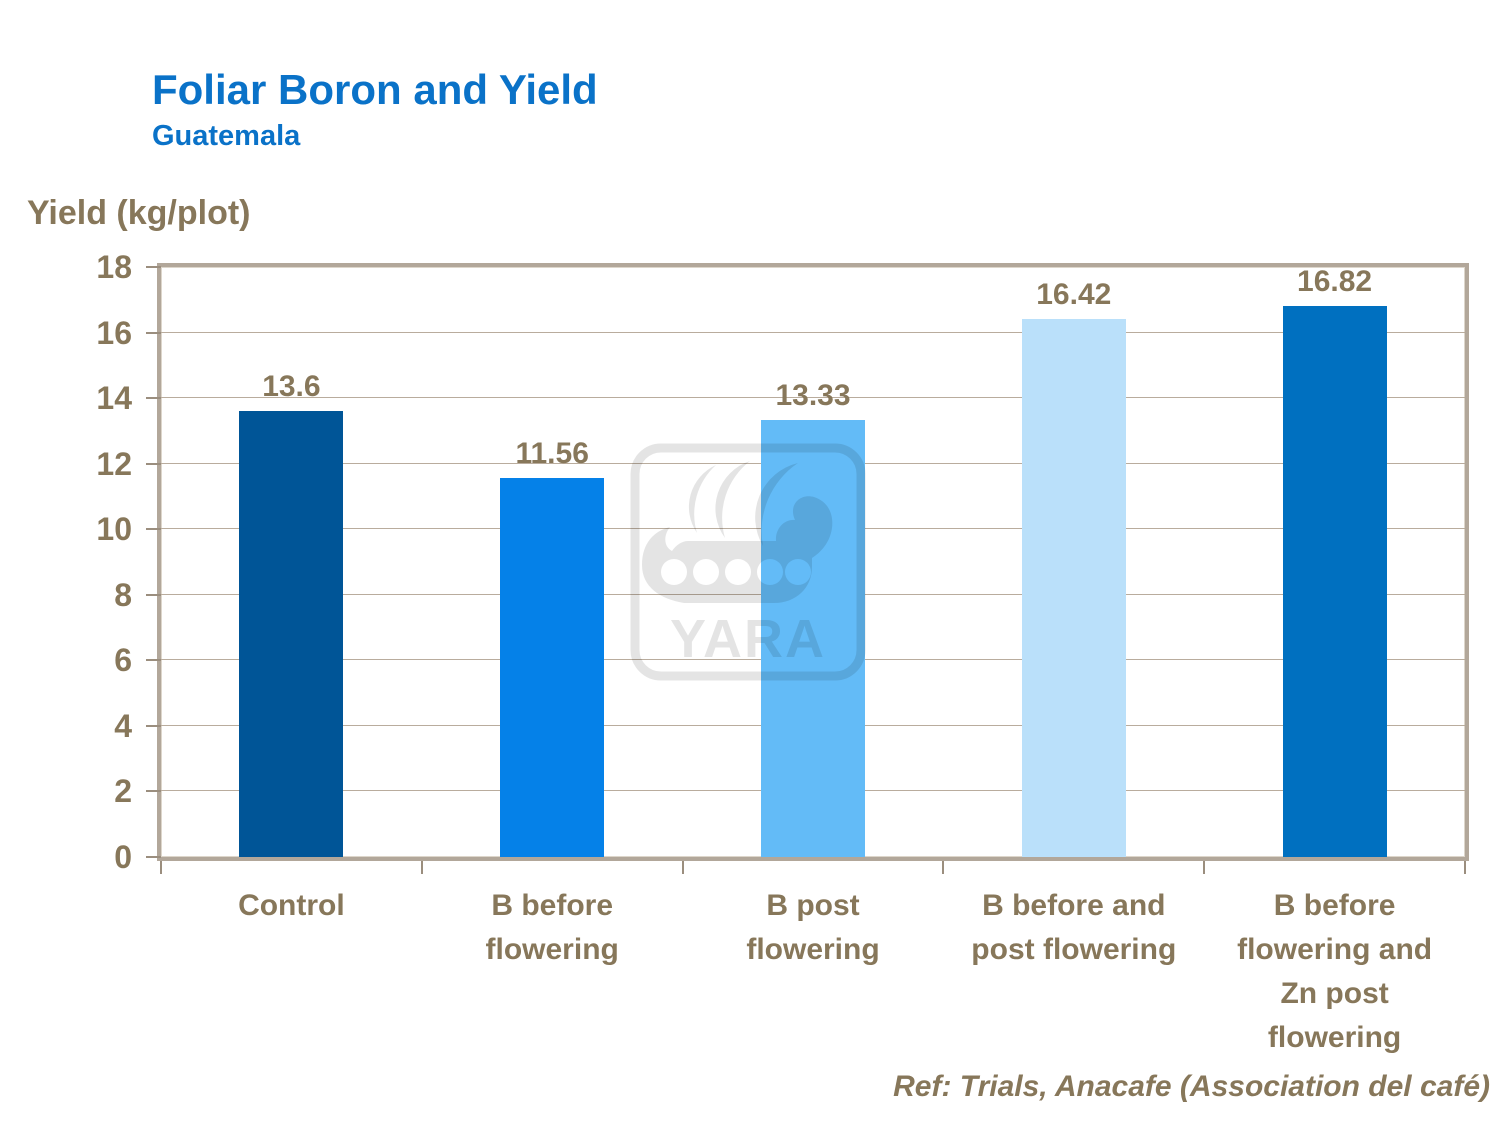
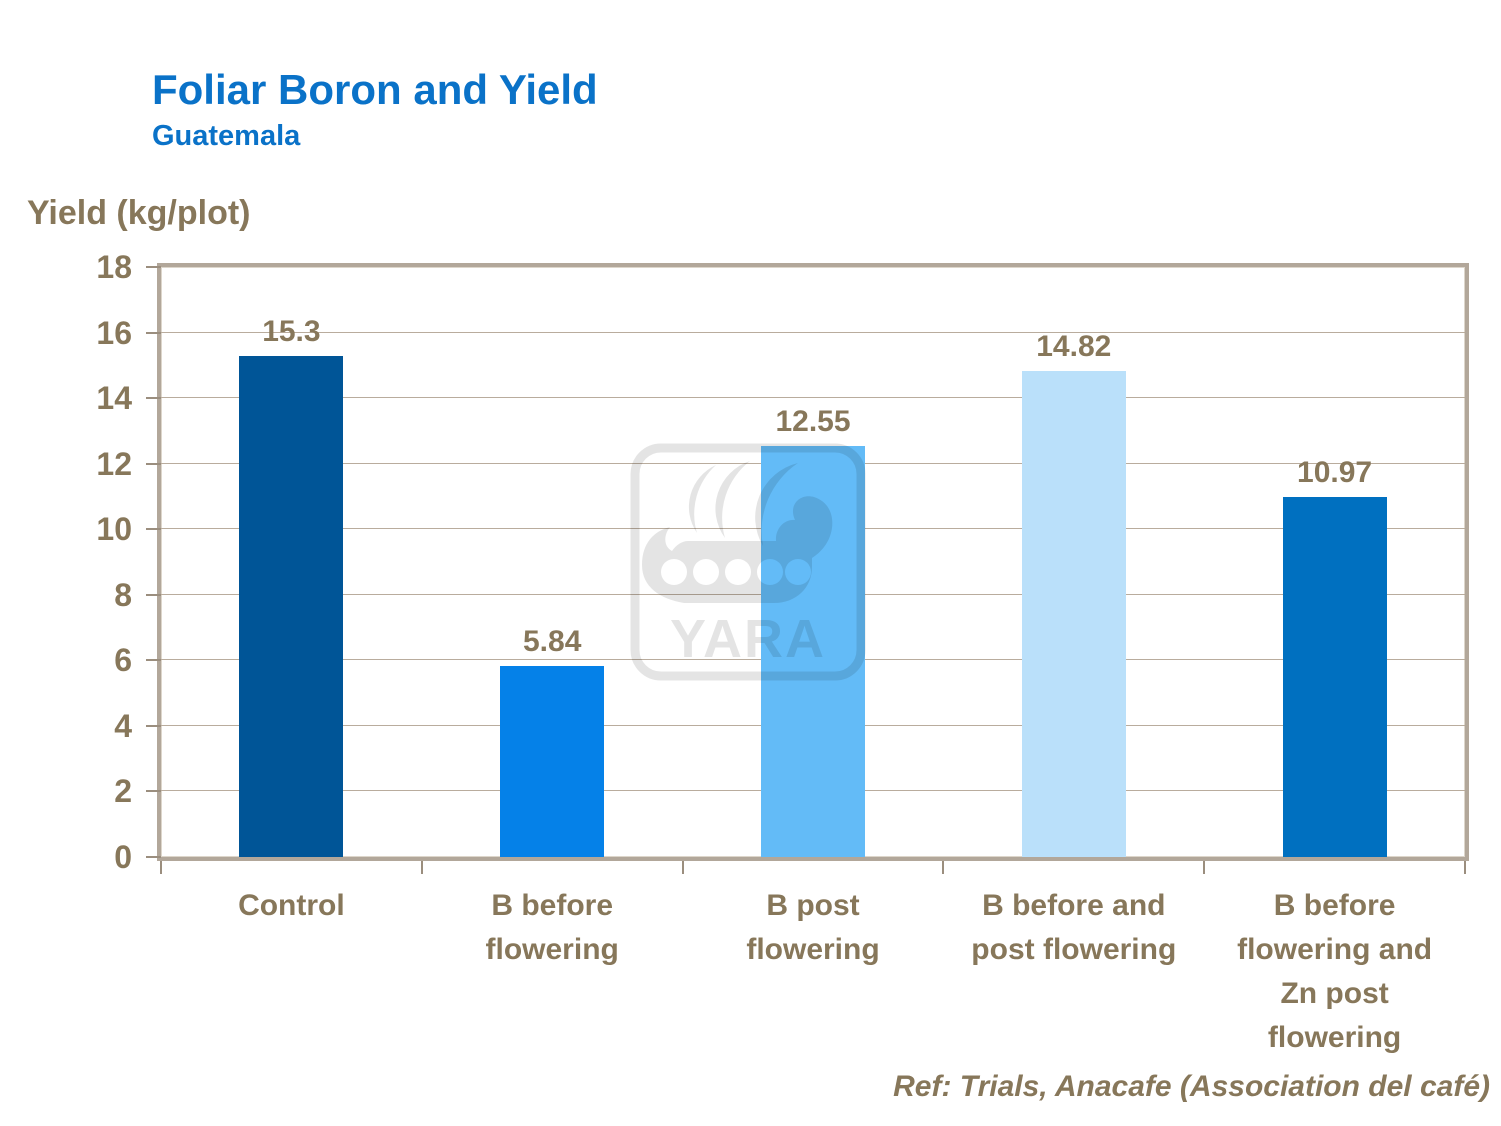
Control: 13.6 -> 15.3
B before flowering: 11.56 -> 5.84
B post flowering: 13.33 -> 12.55
B before and post flowering: 16.42 -> 14.82
B before flowering and Zn post flowering: 16.82 -> 10.97
